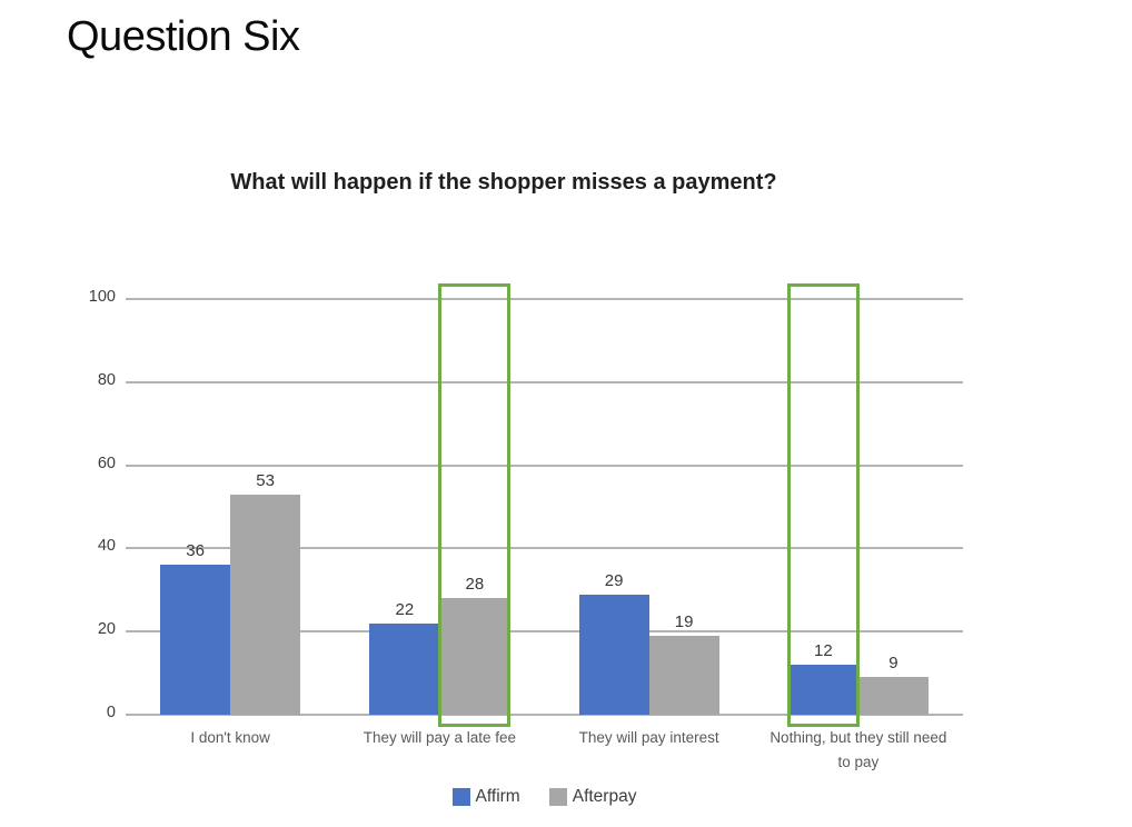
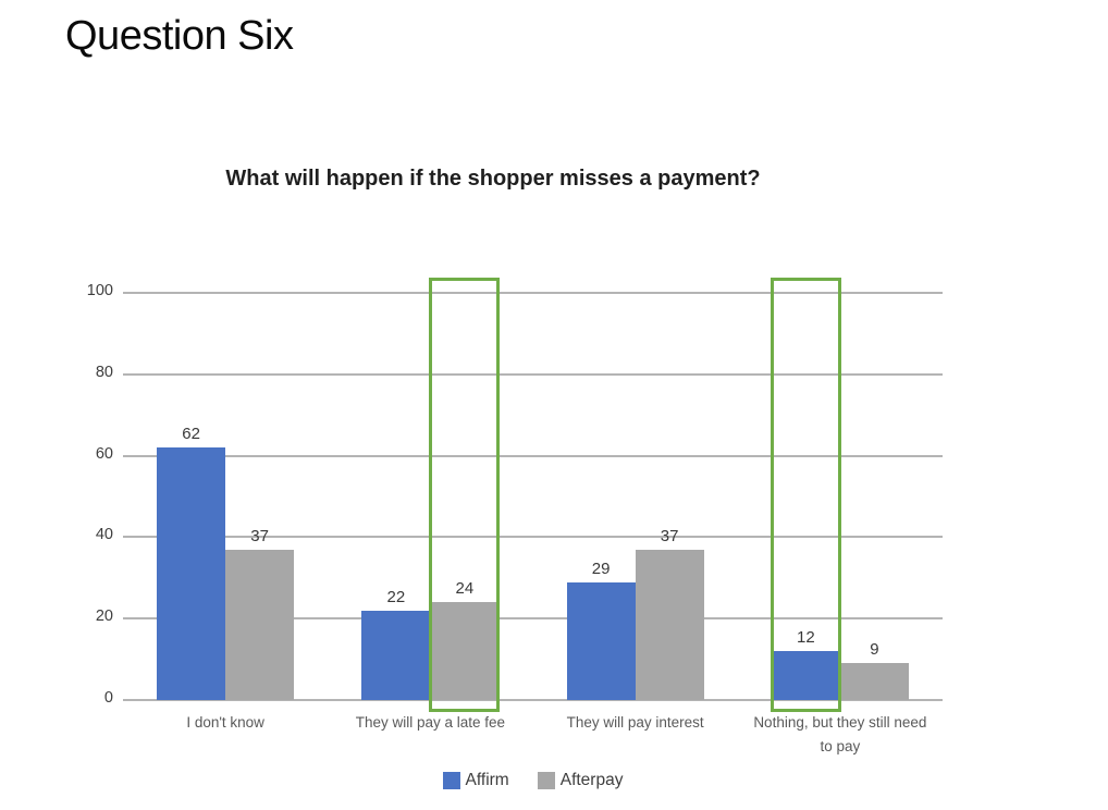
Affirm/I don't know: 36 -> 62
Afterpay/I don't know: 53 -> 37
Afterpay/They will pay a late fee: 28 -> 24
Afterpay/They will pay interest: 19 -> 37
